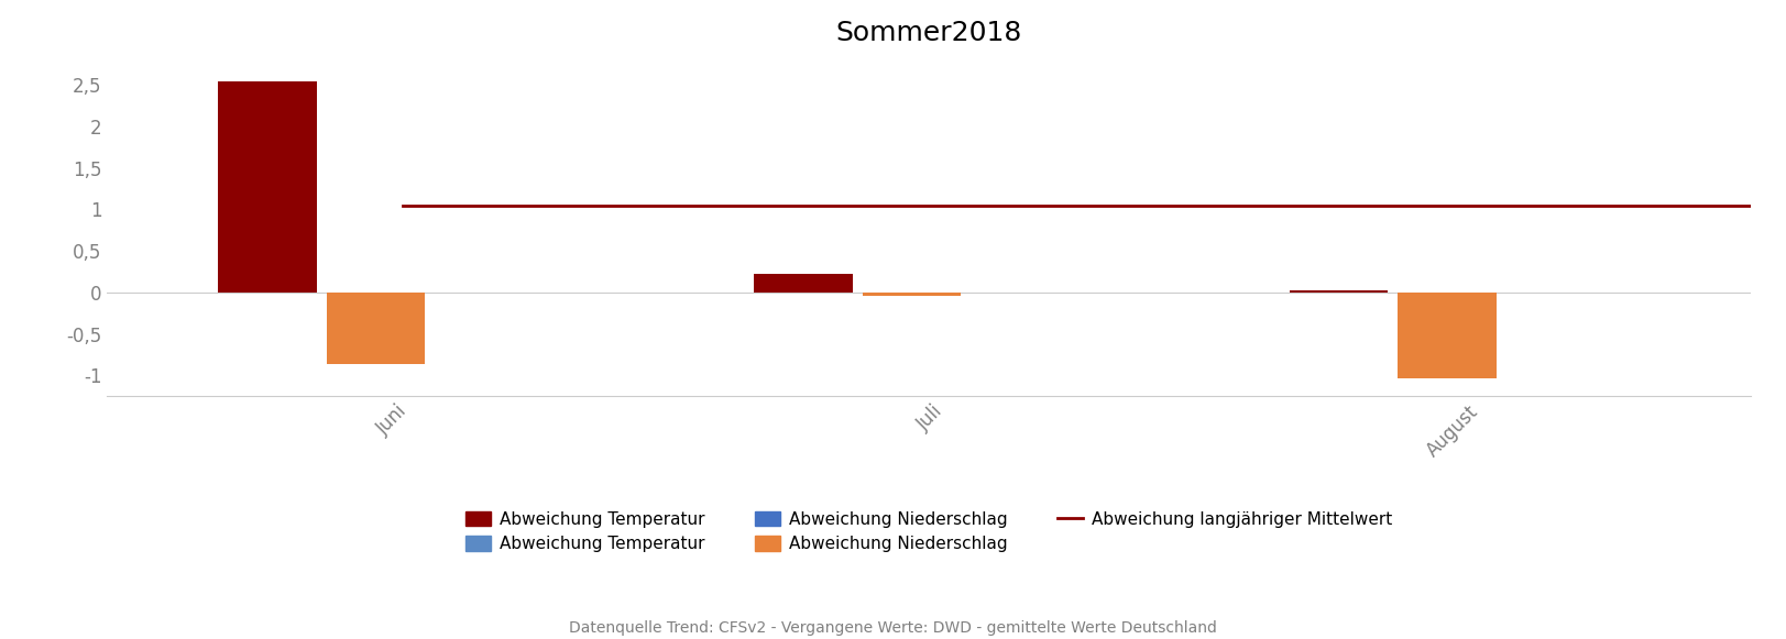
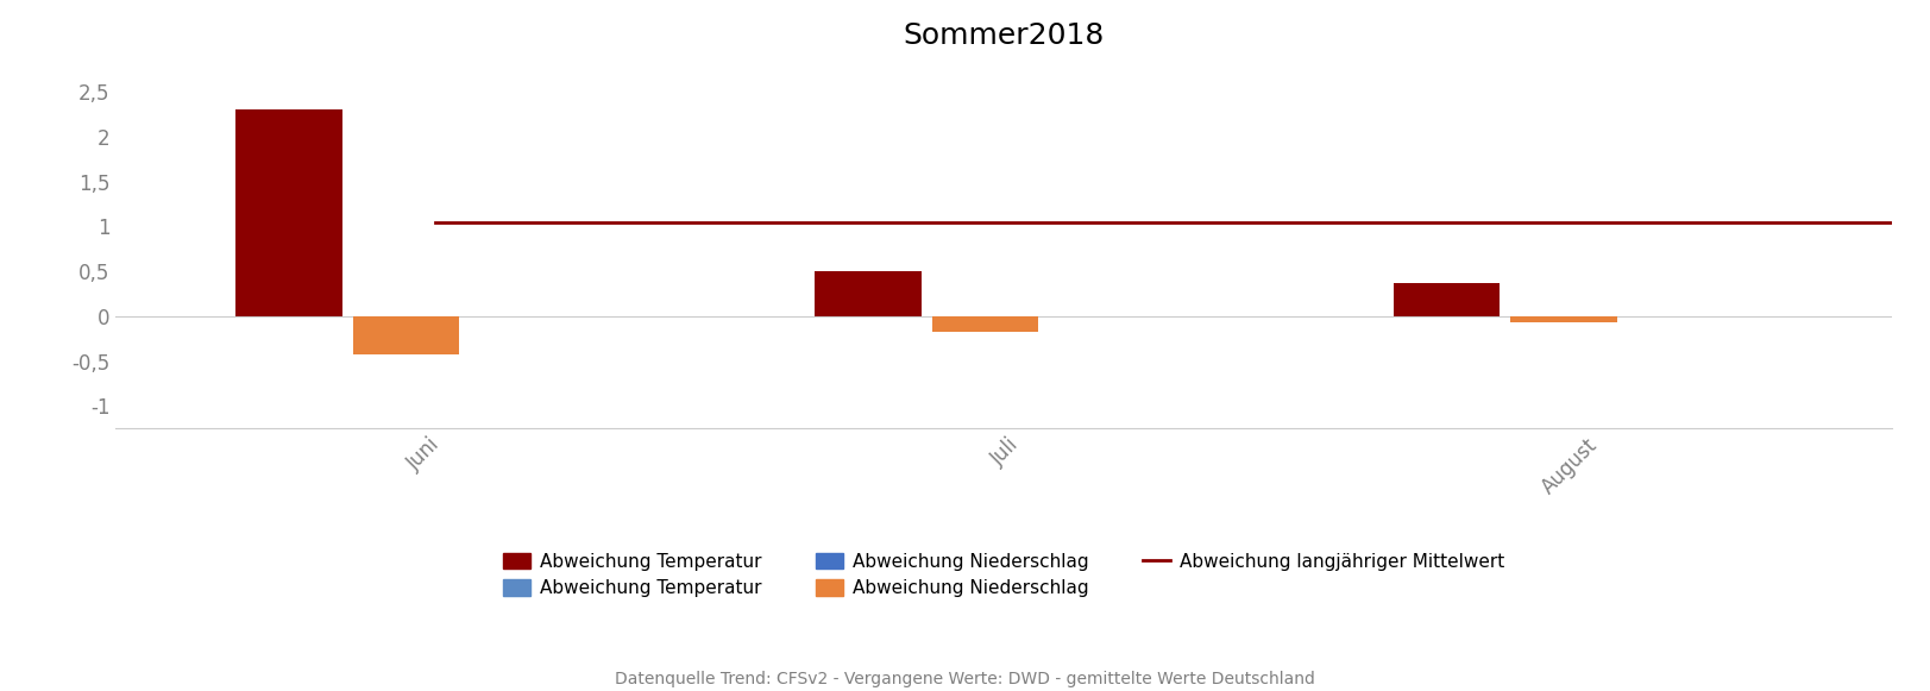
Abweichung Temperatur/Juni: 2,54 -> 2,30
Abweichung Niederschlag/Juni: -0,86 -> -0,42
Abweichung Temperatur/Juli: 0,22 -> 0,50
Abweichung Niederschlag/Juli: -0,04 -> -0,18
Abweichung Temperatur/August: 0,02 -> 0,37
Abweichung Niederschlag/August: -1,04 -> -0,07
